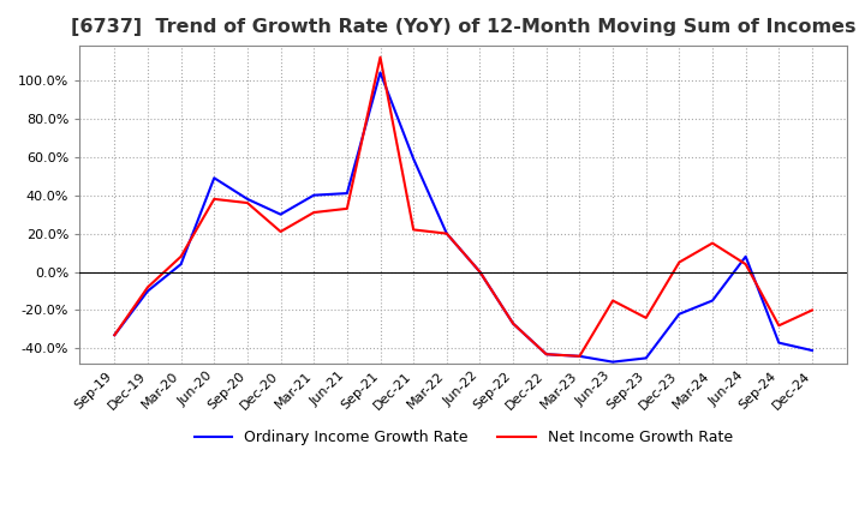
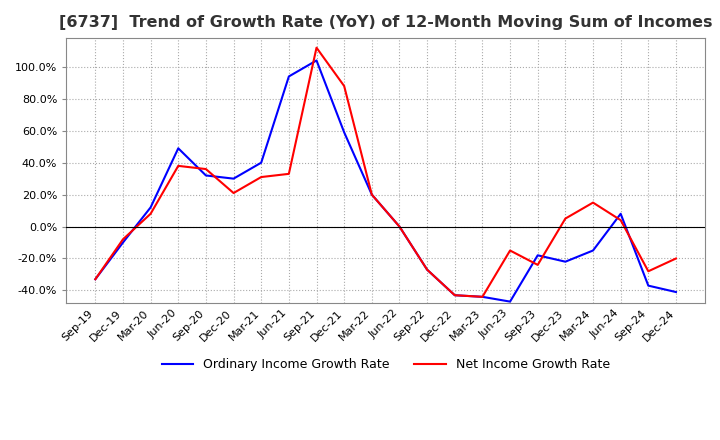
Ordinary Income Growth Rate/Mar-20: 4% -> 12%
Ordinary Income Growth Rate/Sep-20: 38% -> 32%
Ordinary Income Growth Rate/Jun-21: 41% -> 94%
Net Income Growth Rate/Dec-21: 22% -> 88%
Ordinary Income Growth Rate/Sep-23: -45% -> -18%
